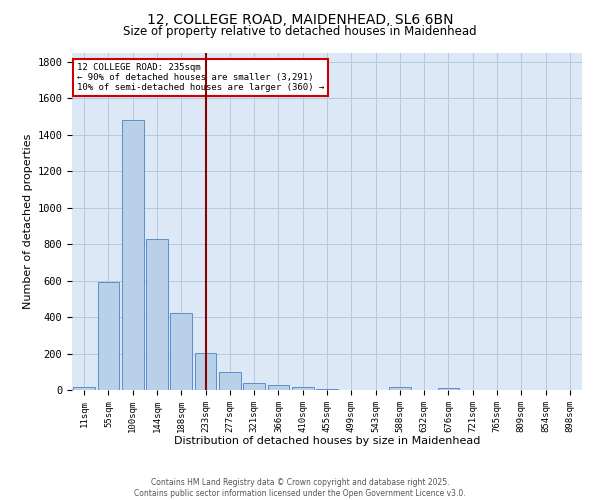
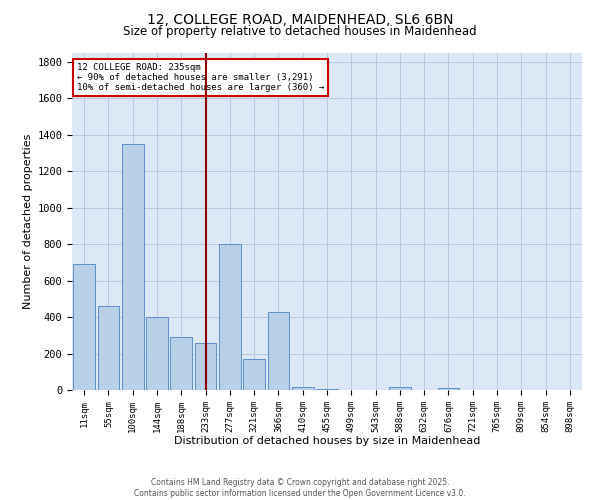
11sqm: 20 -> 690
55sqm: 590 -> 460
100sqm: 1480 -> 1350
144sqm: 830 -> 400
188sqm: 420 -> 290
233sqm: 200 -> 260
277sqm: 100 -> 800
321sqm: 40 -> 170
366sqm: 30 -> 430
